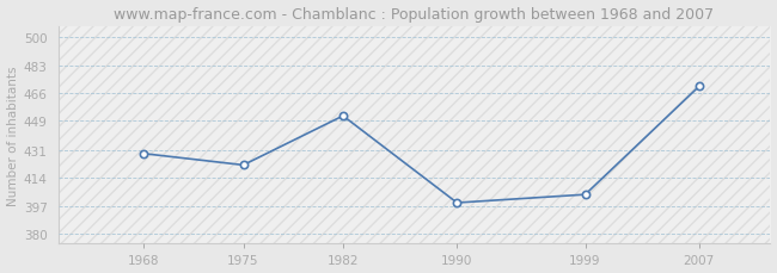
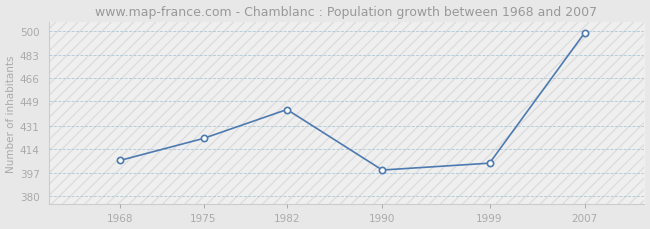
1968: 429 -> 406
1982: 452 -> 443
2007: 470 -> 499
